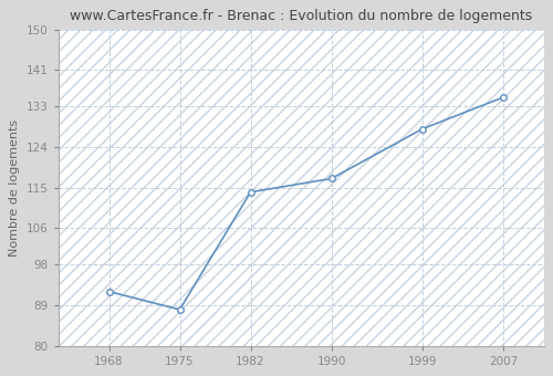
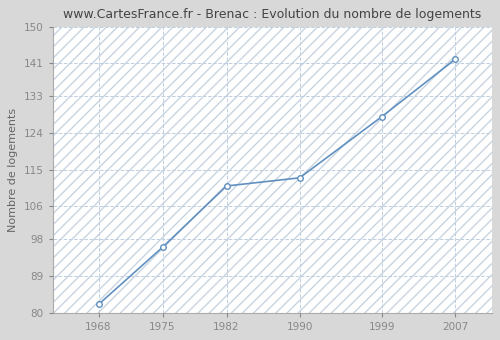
1968: 92 -> 82
1975: 88 -> 96
1982: 114 -> 111
1990: 117 -> 113
2007: 135 -> 142
